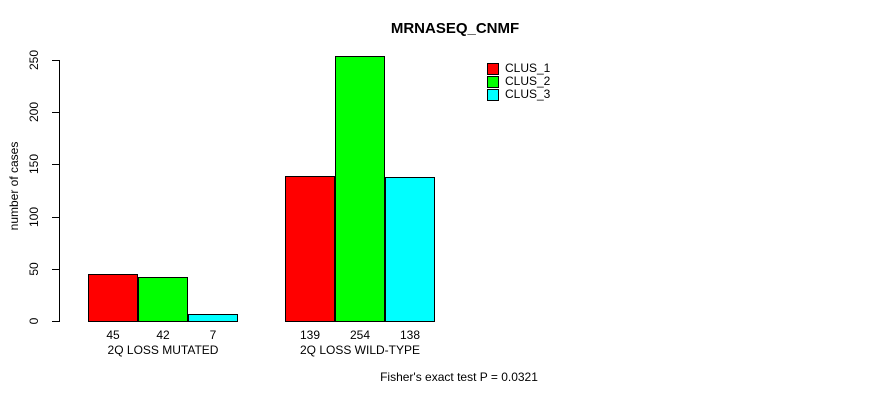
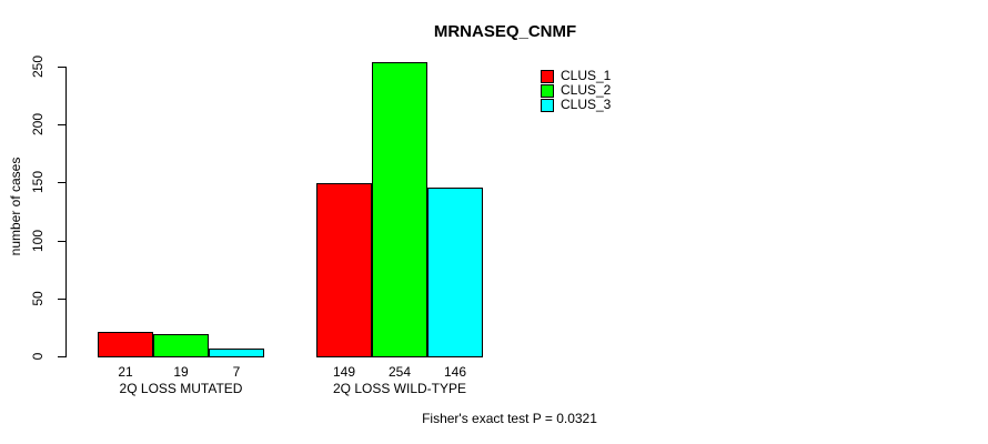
CLUS_1/2Q LOSS MUTATED: 45 -> 21
CLUS_2/2Q LOSS MUTATED: 42 -> 19
CLUS_1/2Q LOSS WILD-TYPE: 139 -> 149
CLUS_3/2Q LOSS WILD-TYPE: 138 -> 146
